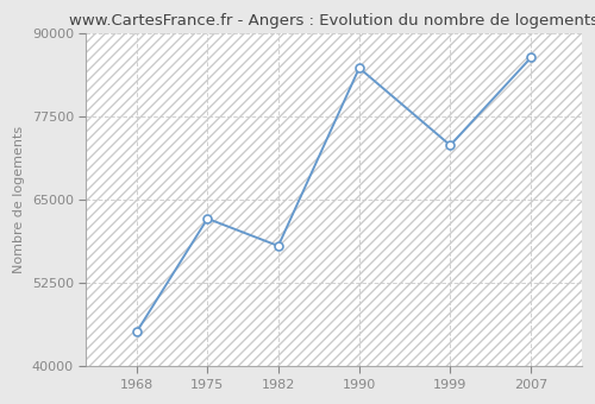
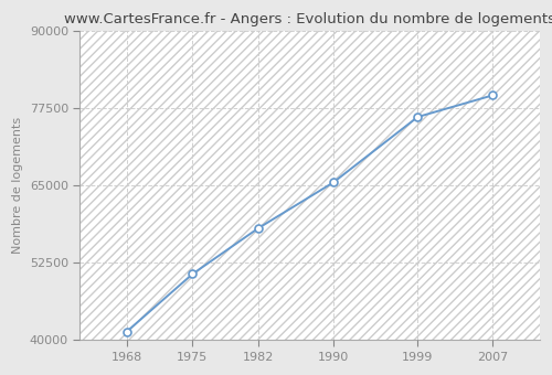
1968: 45200 -> 41400
1975: 62200 -> 50700
1990: 84800 -> 65500
1999: 73200 -> 76100
2007: 86400 -> 79600
